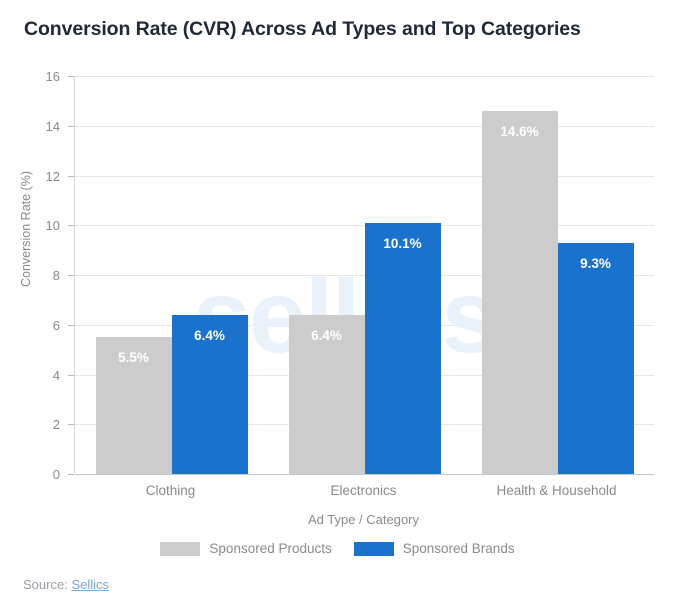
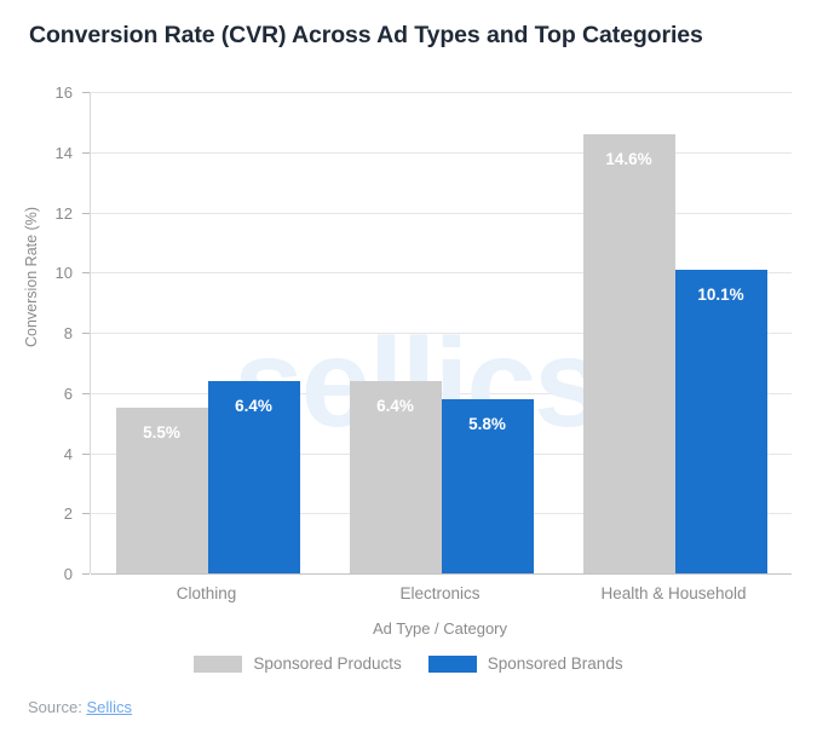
Sponsored Brands/Electronics: 10.1% -> 5.8%
Sponsored Brands/Health & Household: 9.3% -> 10.1%
